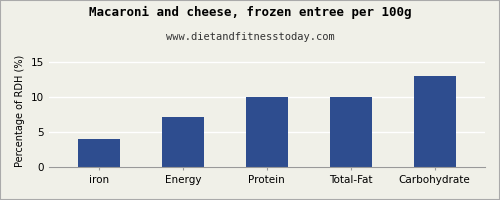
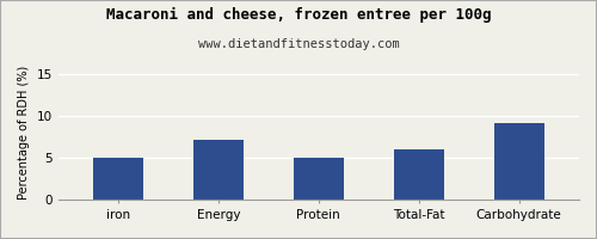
iron: 4.0 -> 5.0
Protein: 10.0 -> 5.0
Total-Fat: 10.0 -> 6.0
Carbohydrate: 13.0 -> 9.2
